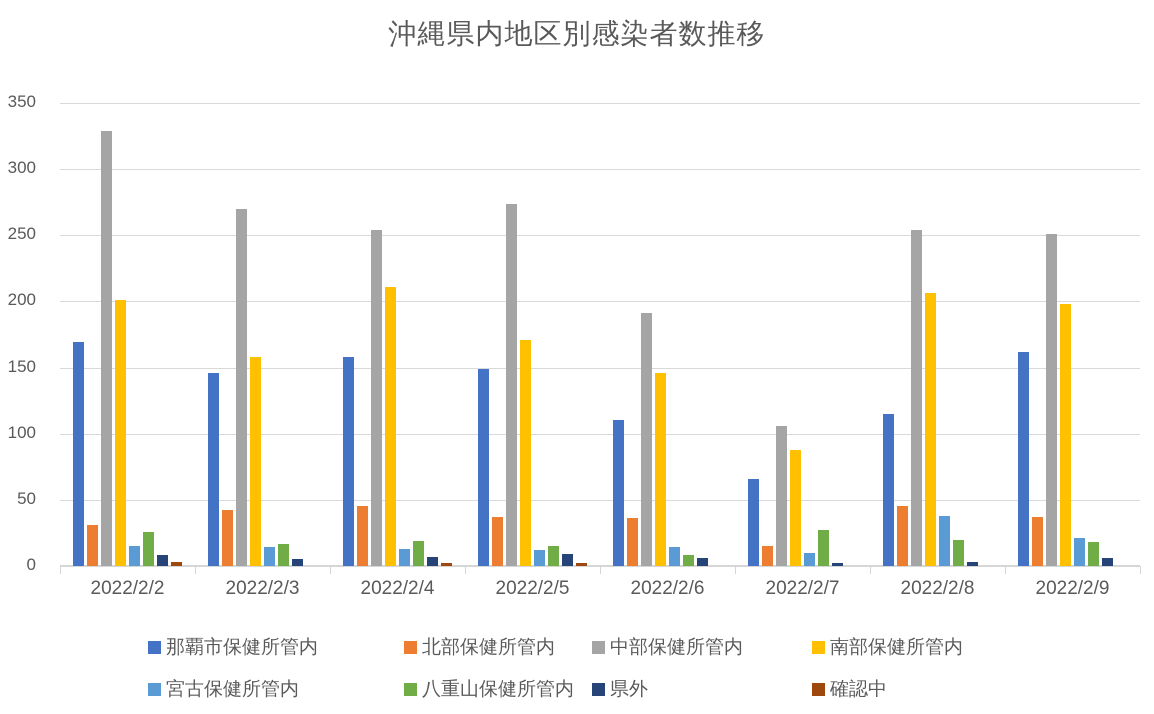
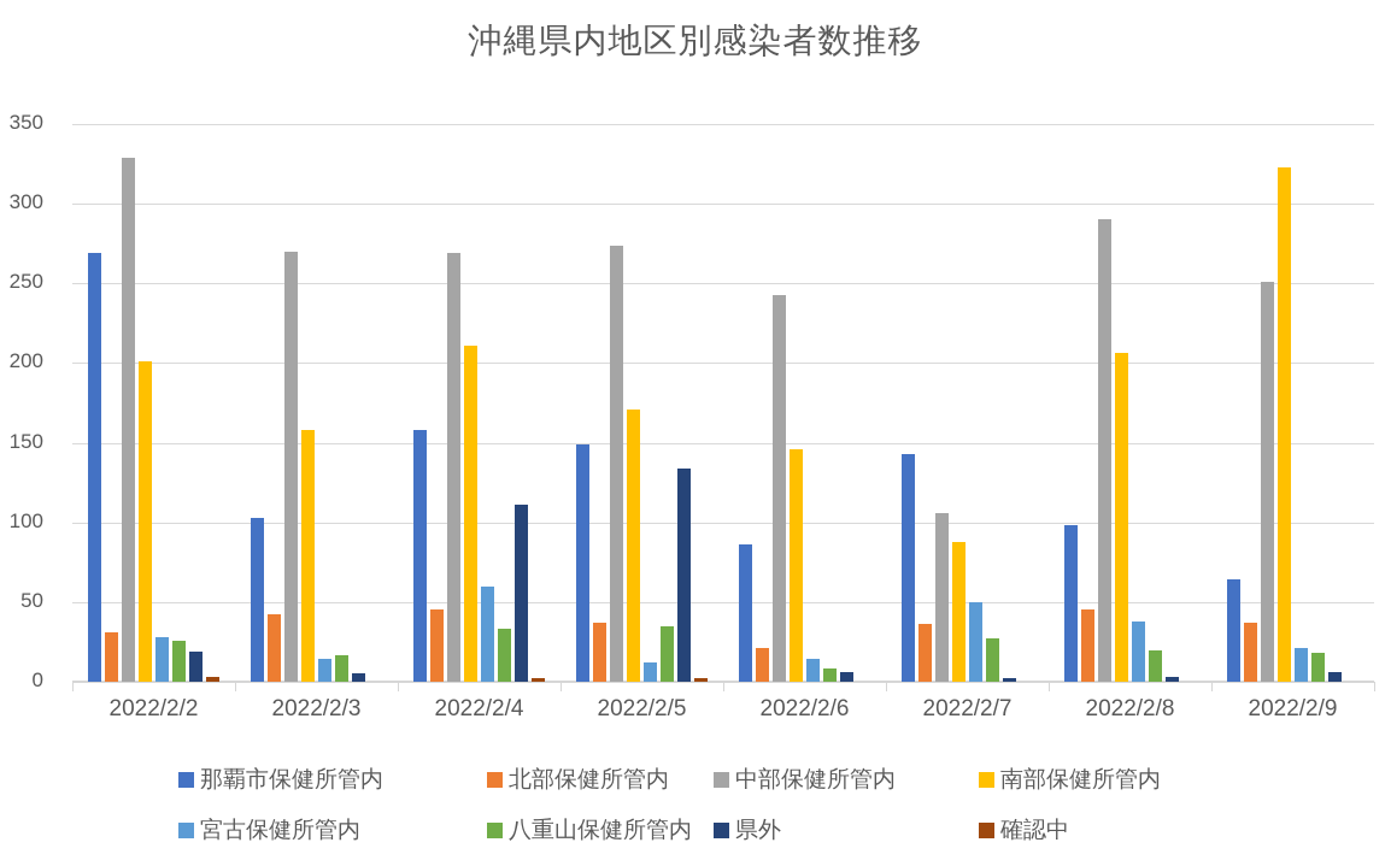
那覇市保健所管内/2022/2/2: 169 -> 269
宮古保健所管内/2022/2/2: 15 -> 28
県外/2022/2/2: 8 -> 19
那覇市保健所管内/2022/2/3: 146 -> 103
中部保健所管内/2022/2/4: 254 -> 269
宮古保健所管内/2022/2/4: 13 -> 60
八重山保健所管内/2022/2/4: 19 -> 33
県外/2022/2/4: 7 -> 111
八重山保健所管内/2022/2/5: 15 -> 35
県外/2022/2/5: 9 -> 134
那覇市保健所管内/2022/2/6: 110 -> 86
北部保健所管内/2022/2/6: 36 -> 21
中部保健所管内/2022/2/6: 191 -> 243
那覇市保健所管内/2022/2/7: 66 -> 143
北部保健所管内/2022/2/7: 15 -> 36
宮古保健所管内/2022/2/7: 10 -> 50
那覇市保健所管内/2022/2/8: 115 -> 98
中部保健所管内/2022/2/8: 254 -> 290
那覇市保健所管内/2022/2/9: 162 -> 64
南部保健所管内/2022/2/9: 198 -> 323
